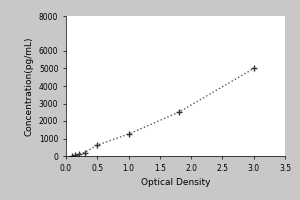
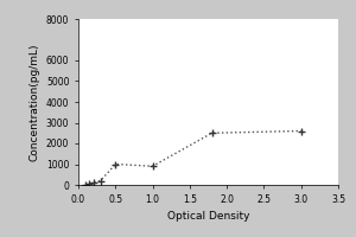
0.5: 600 -> 1000
1.0: 1200 -> 900
3.0: 5000 -> 2600
